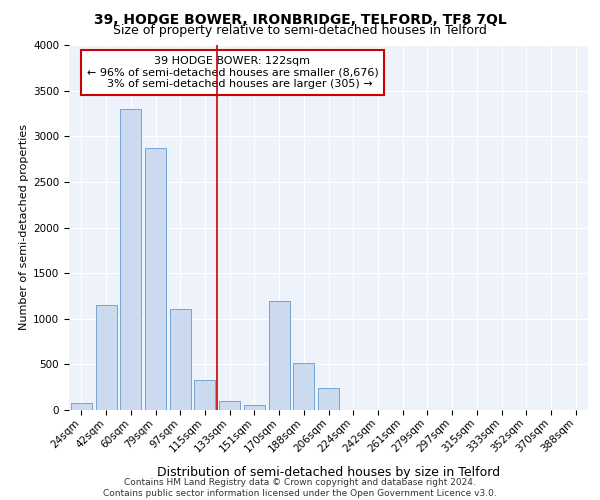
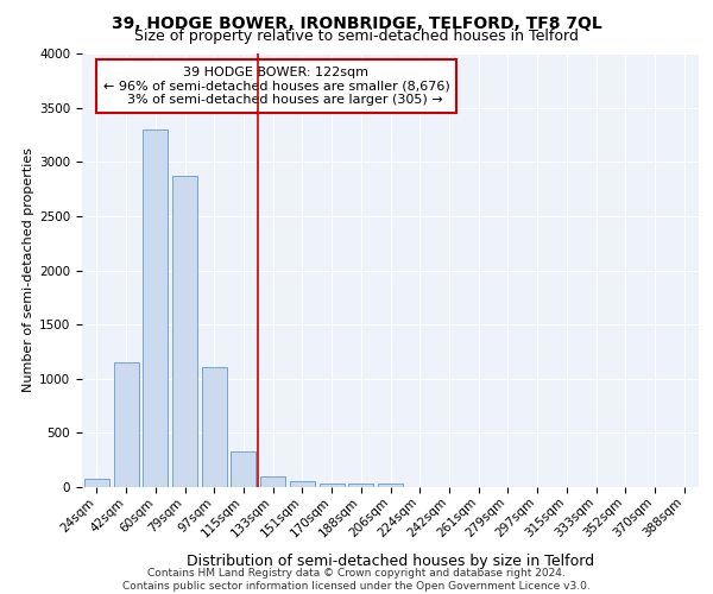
170sqm: 1200 -> 30
188sqm: 520 -> 30
206sqm: 240 -> 30
